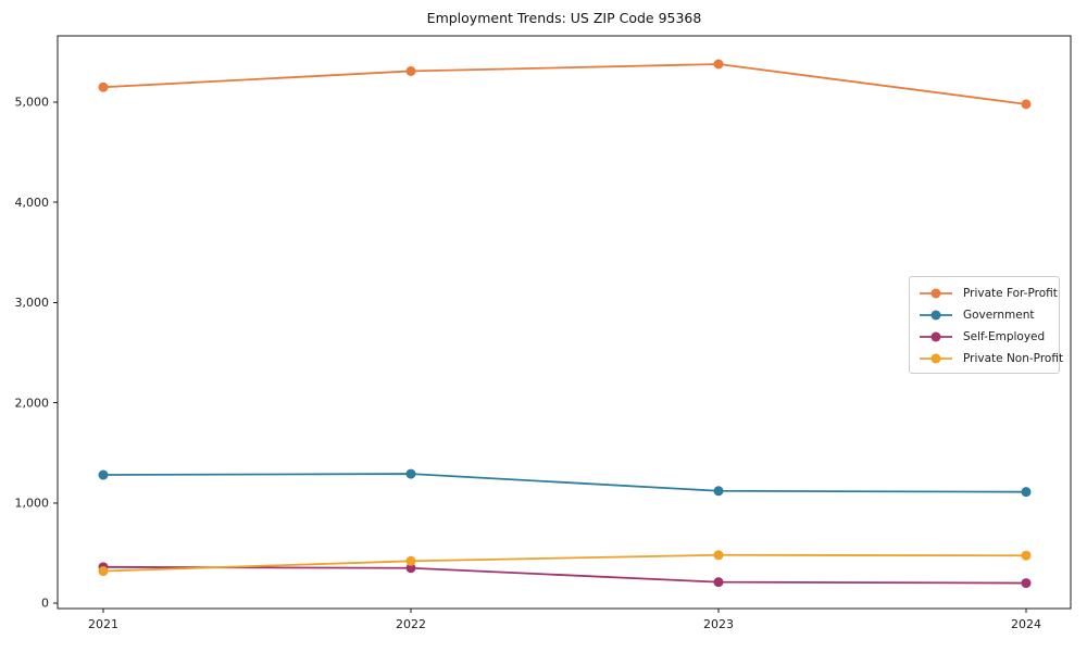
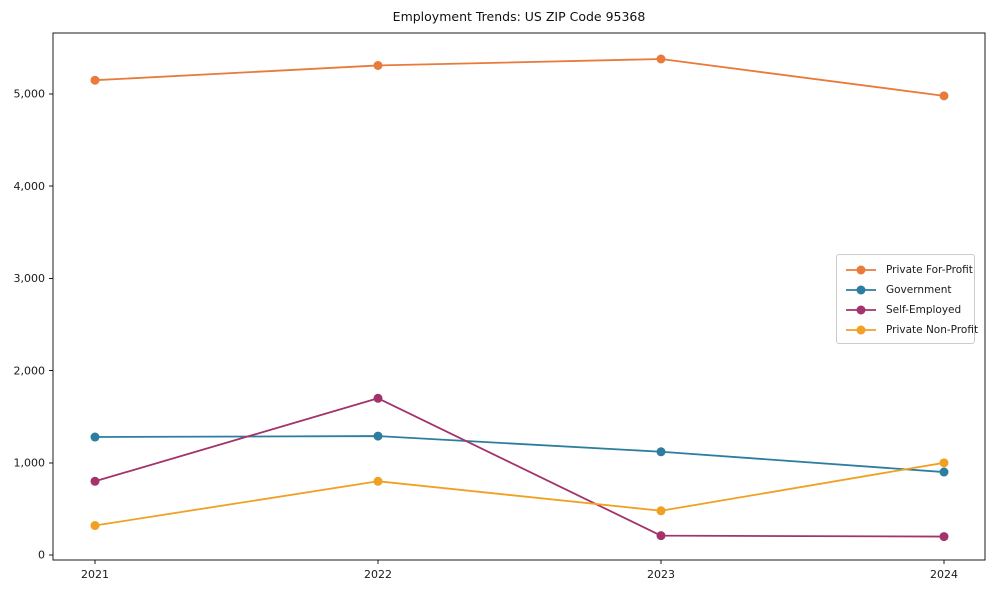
Self-Employed/2021: 400 -> 800
Self-Employed/2022: 400 -> 1700
Private Non-Profit/2022: 400 -> 800
Government/2024: 1100 -> 900
Private Non-Profit/2024: 500 -> 1000
